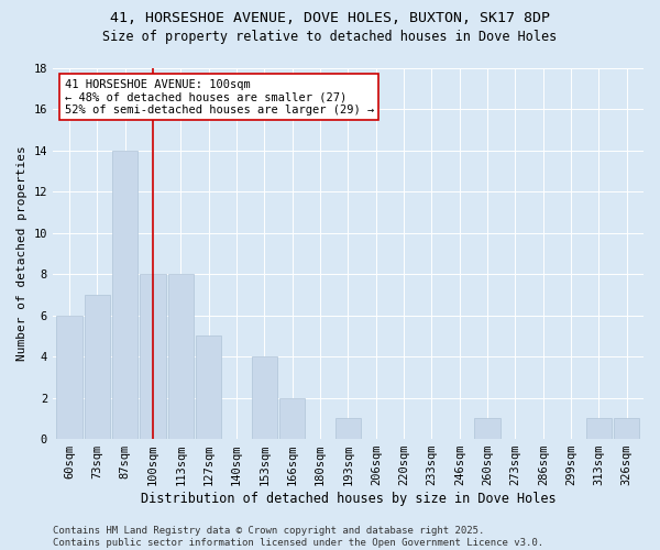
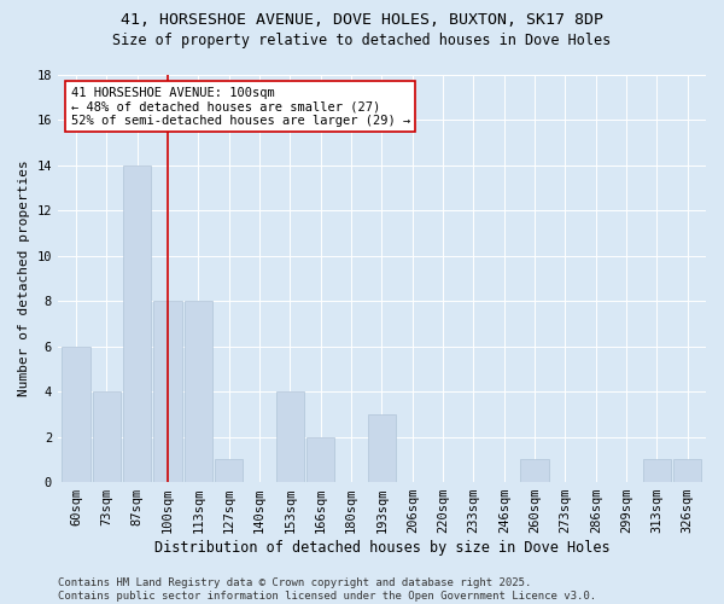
73sqm: 7 -> 4
127sqm: 5 -> 1
193sqm: 1 -> 3
